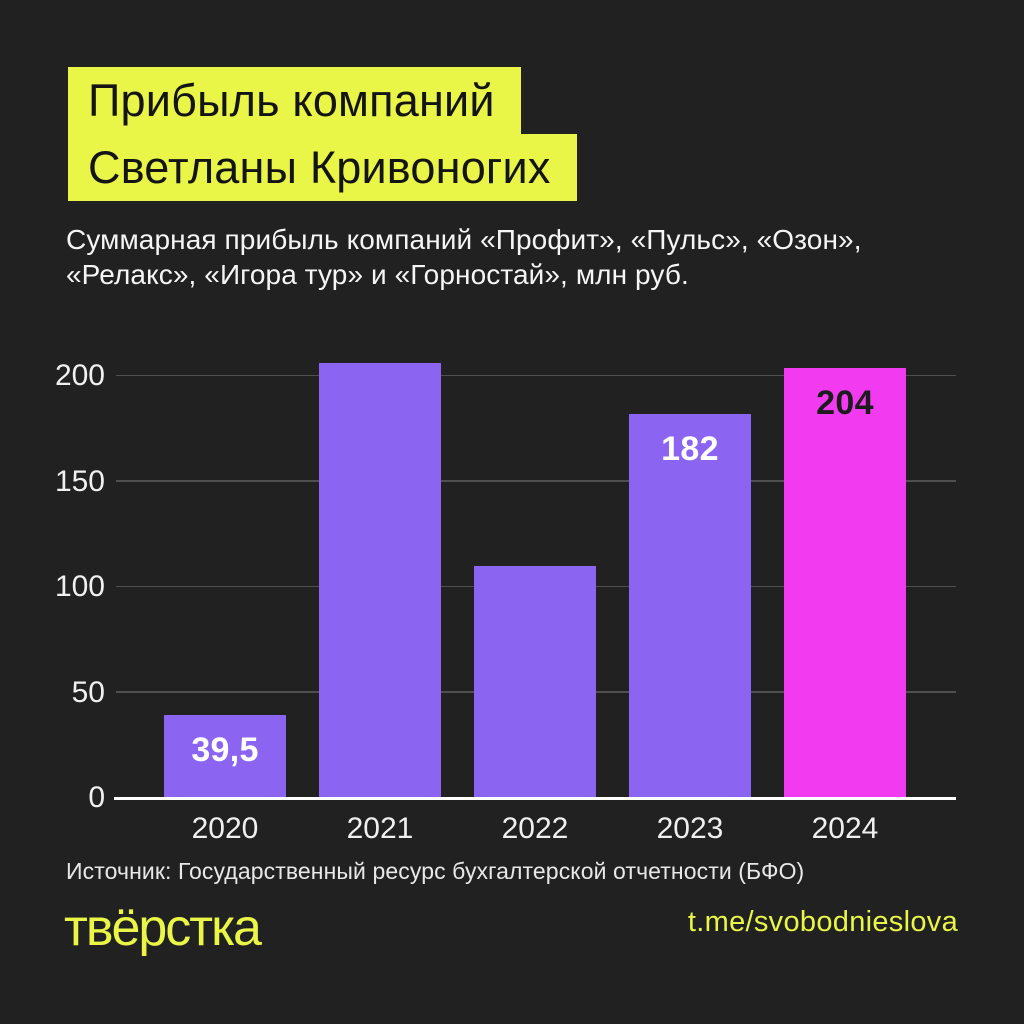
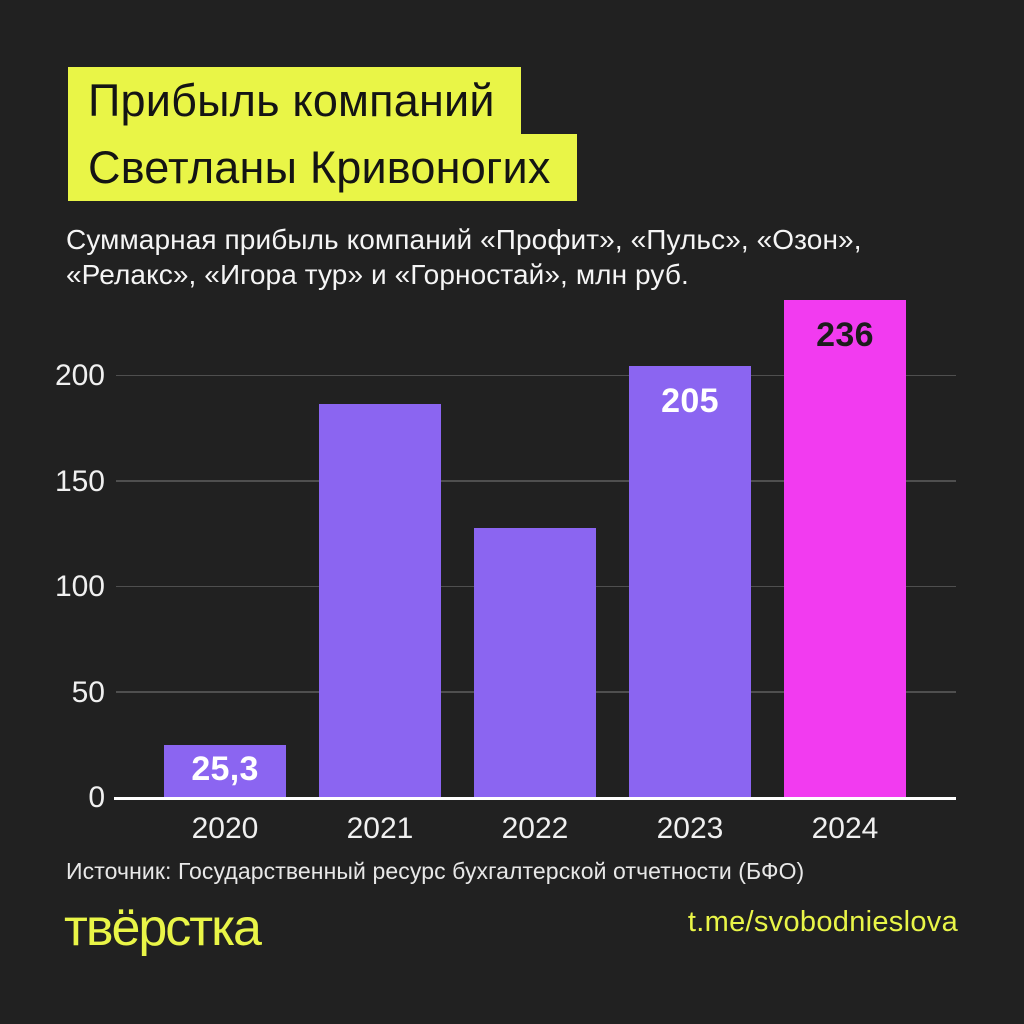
2020: 39,5 -> 25,3
2021: 206 -> 187
2022: 110 -> 128
2023: 182 -> 205
2024: 204 -> 236
